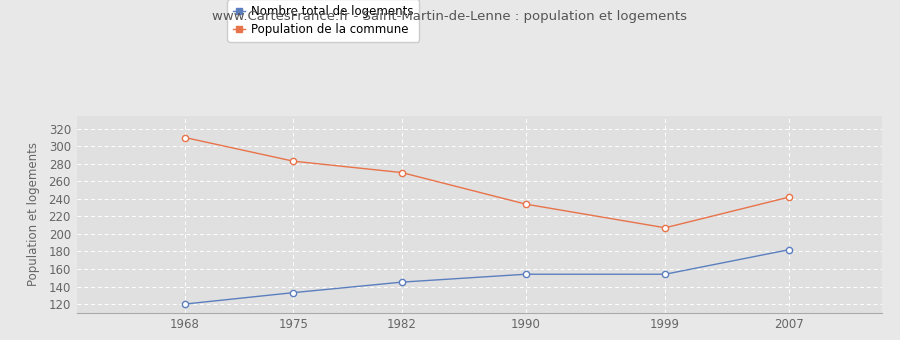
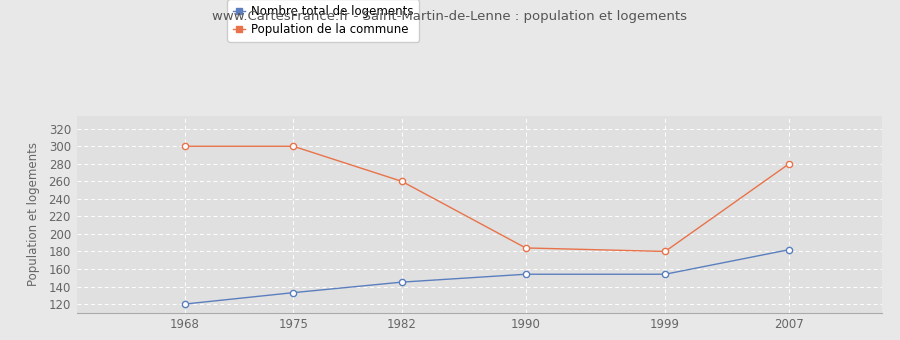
Population de la commune/1968: 310 -> 300
Population de la commune/1975: 283 -> 300
Population de la commune/1982: 270 -> 260
Population de la commune/1990: 234 -> 184
Population de la commune/1999: 207 -> 180
Population de la commune/2007: 242 -> 280
